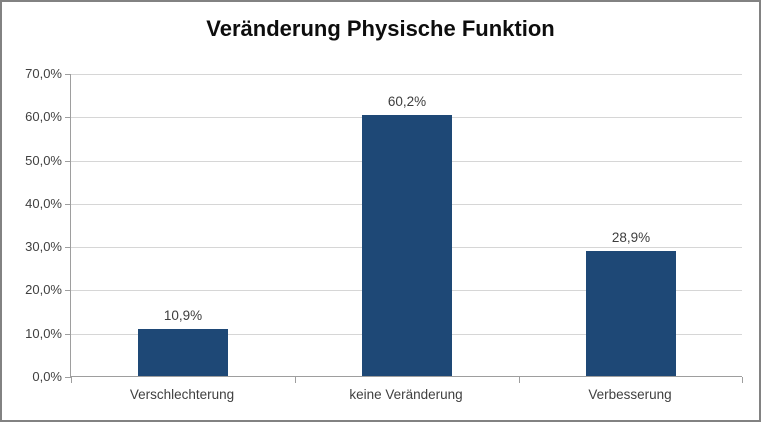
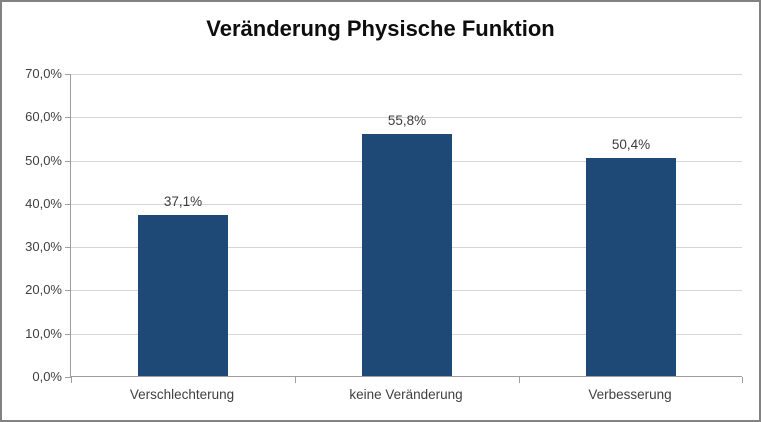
Verschlechterung: 10,9% -> 37,1%
keine Veränderung: 60,2% -> 55,8%
Verbesserung: 28,9% -> 50,4%
